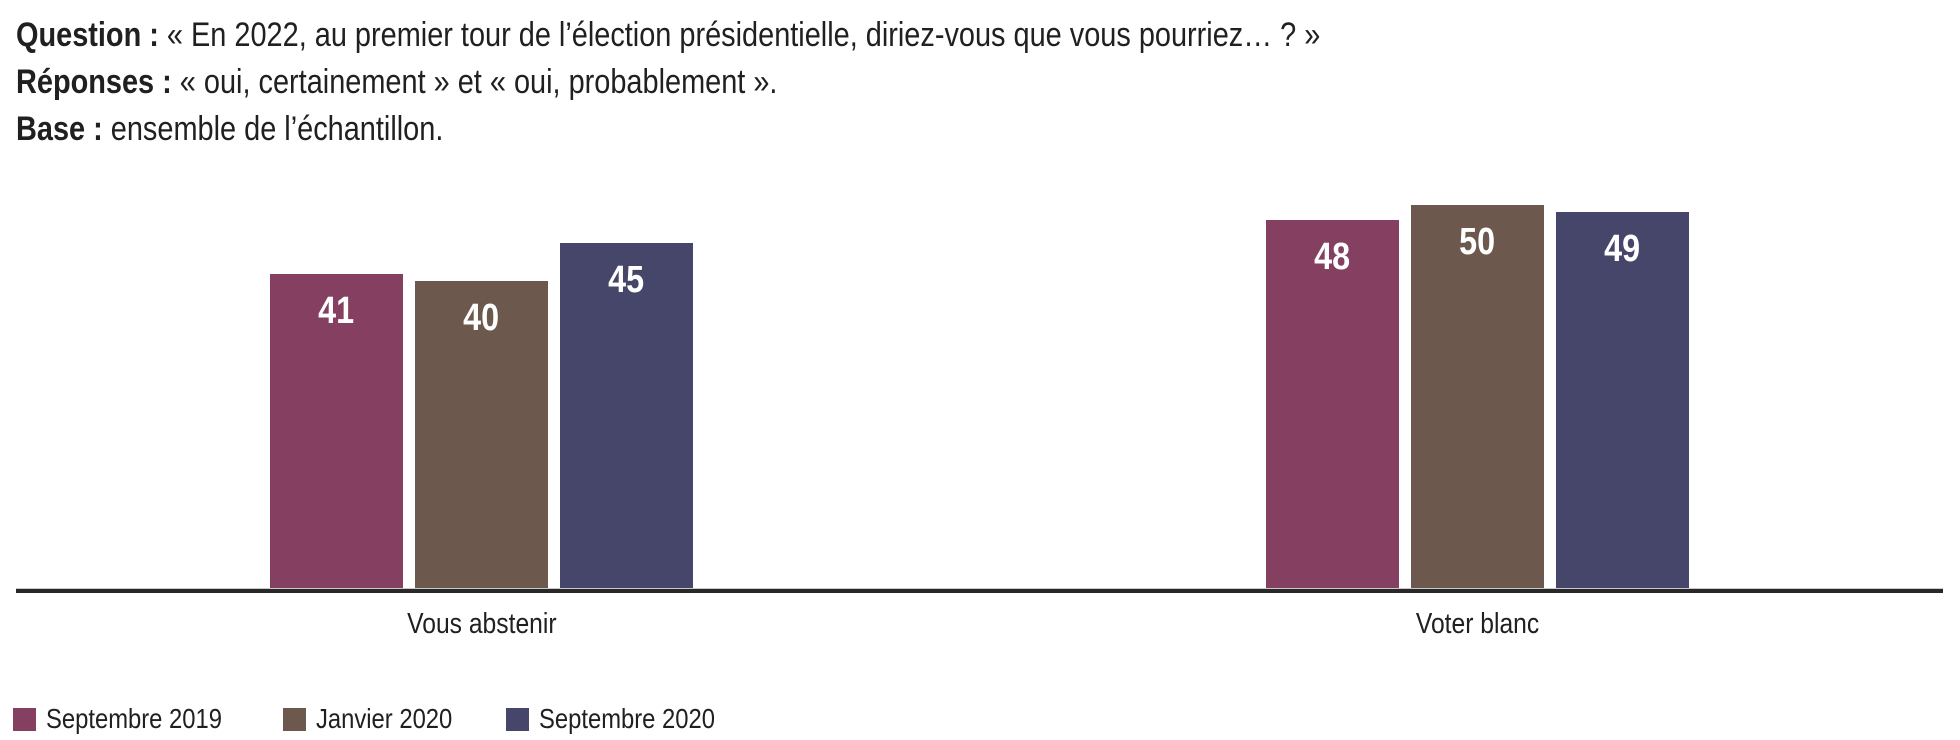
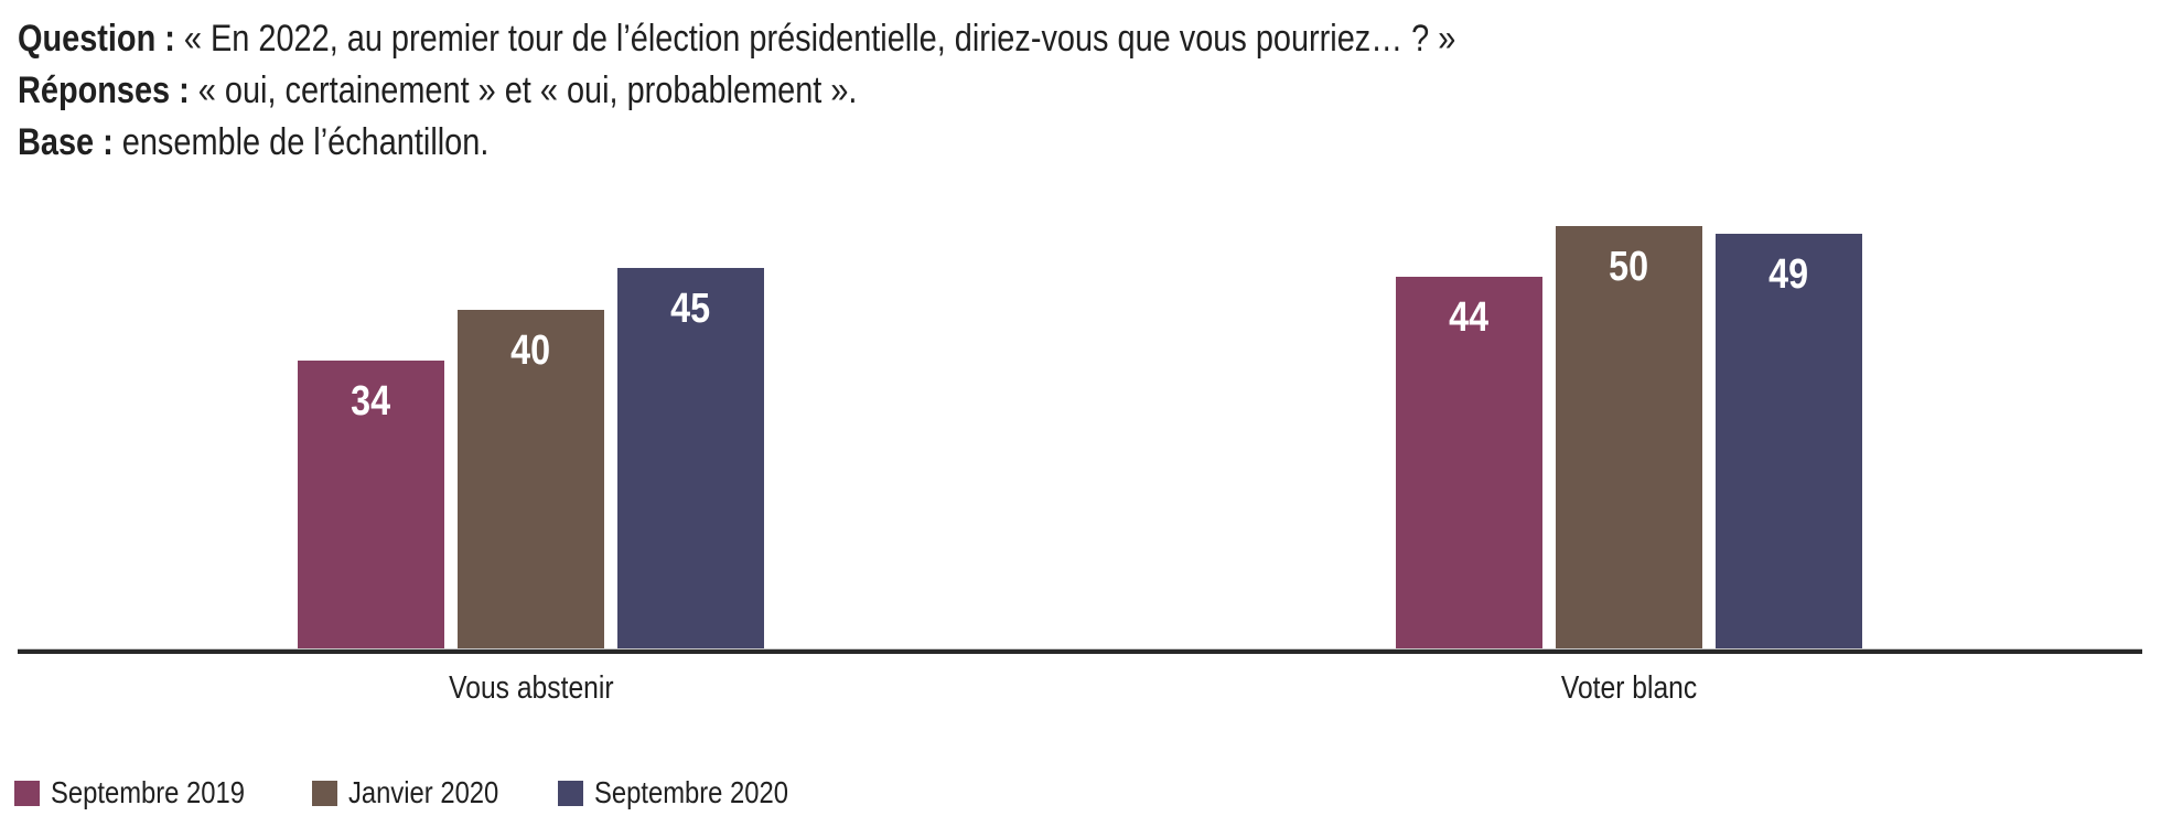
Septembre 2019/Vous abstenir: 41 -> 34
Septembre 2019/Voter blanc: 48 -> 44
